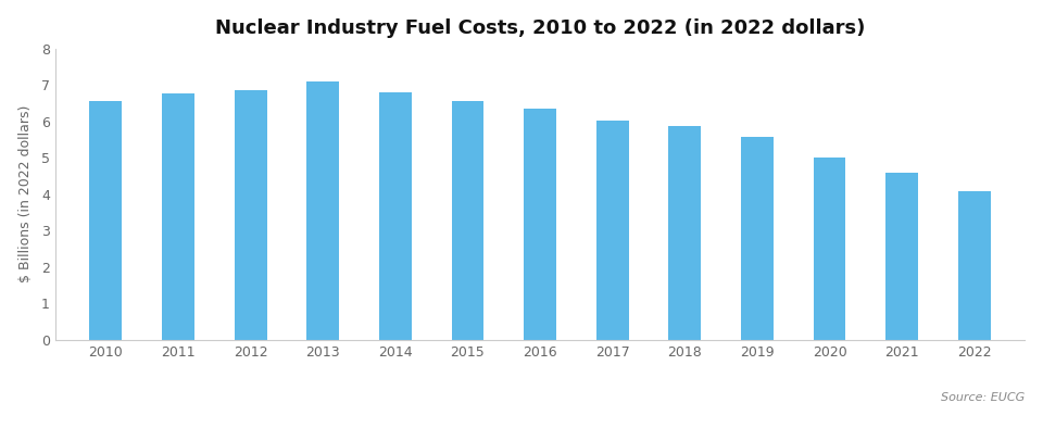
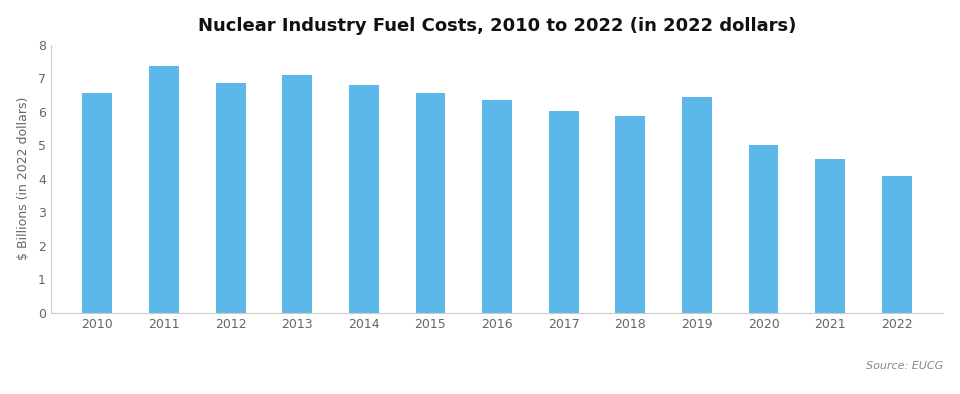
2011: 6.75 -> 7.35
2019: 5.57 -> 6.45
